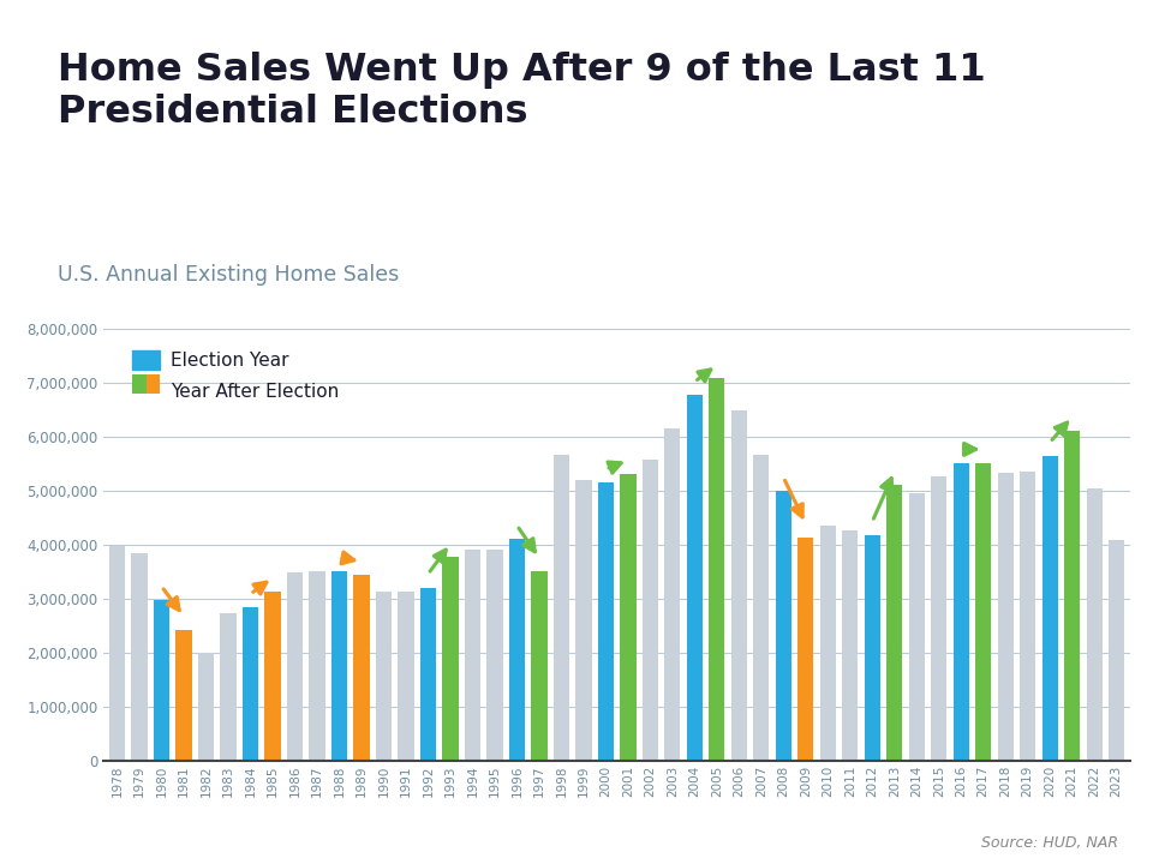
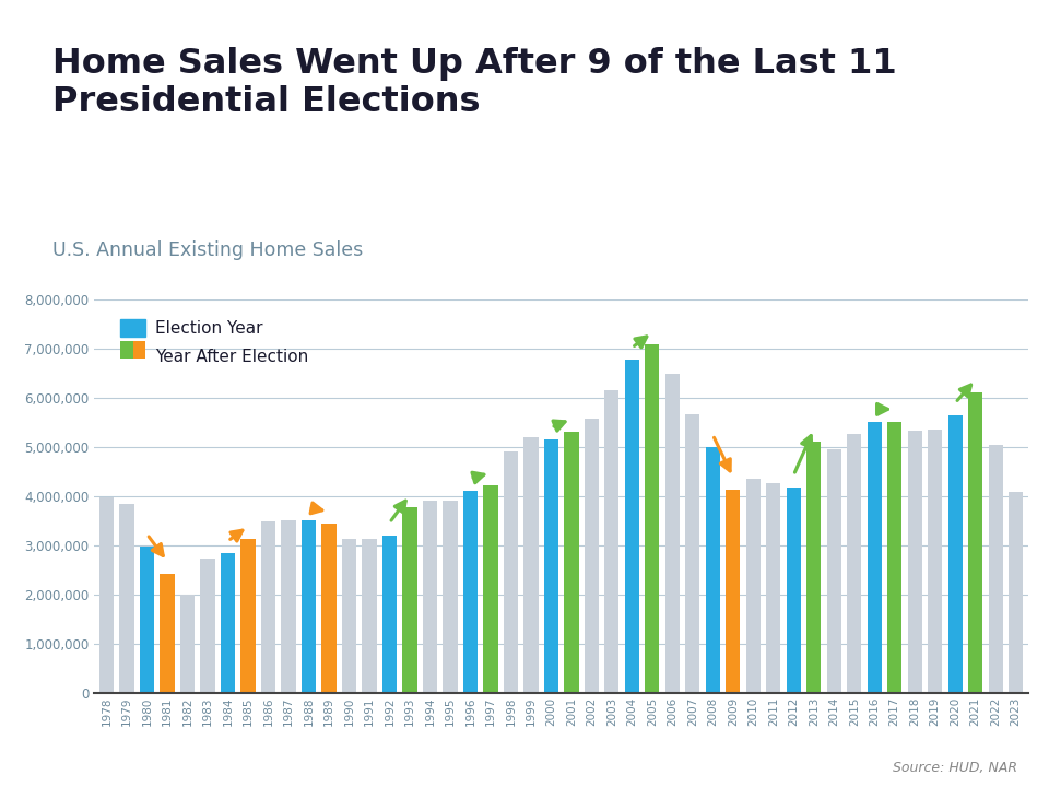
1997: 3,500,000 -> 4,220,000
1998: 5,650,000 -> 4,900,000
